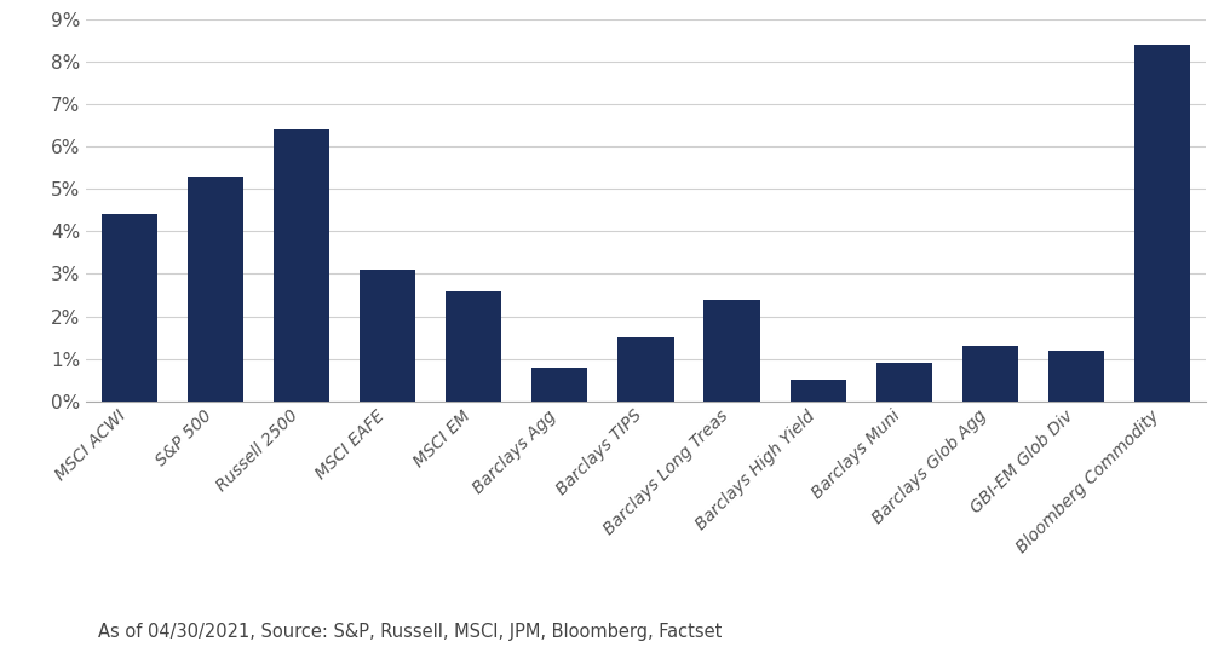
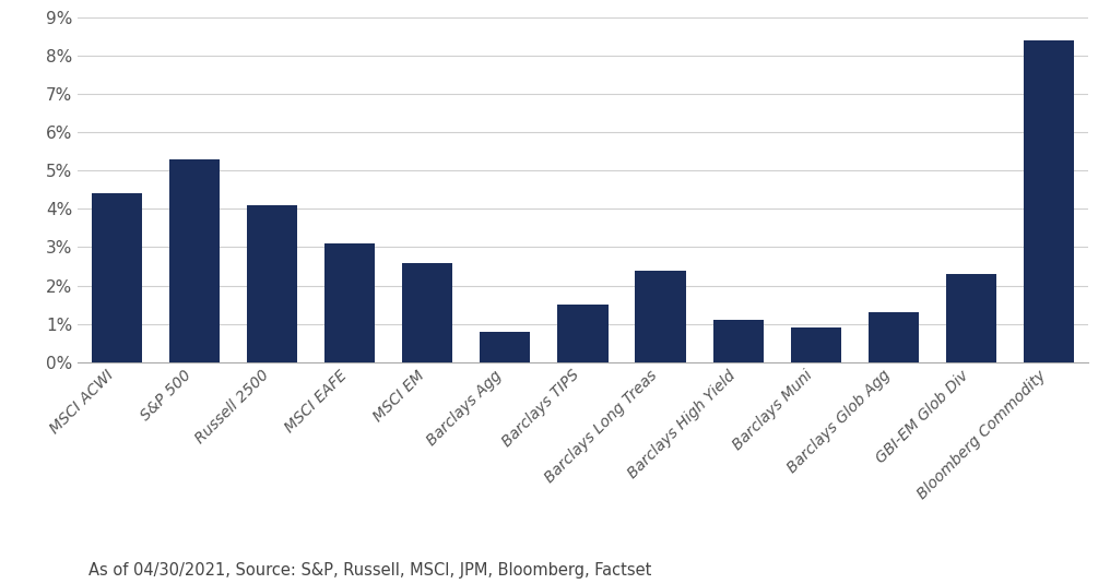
Russell 2500: 6.4% -> 4.1%
Barclays High Yield: 0.5% -> 1.1%
GBI-EM Glob Div: 1.2% -> 2.3%
